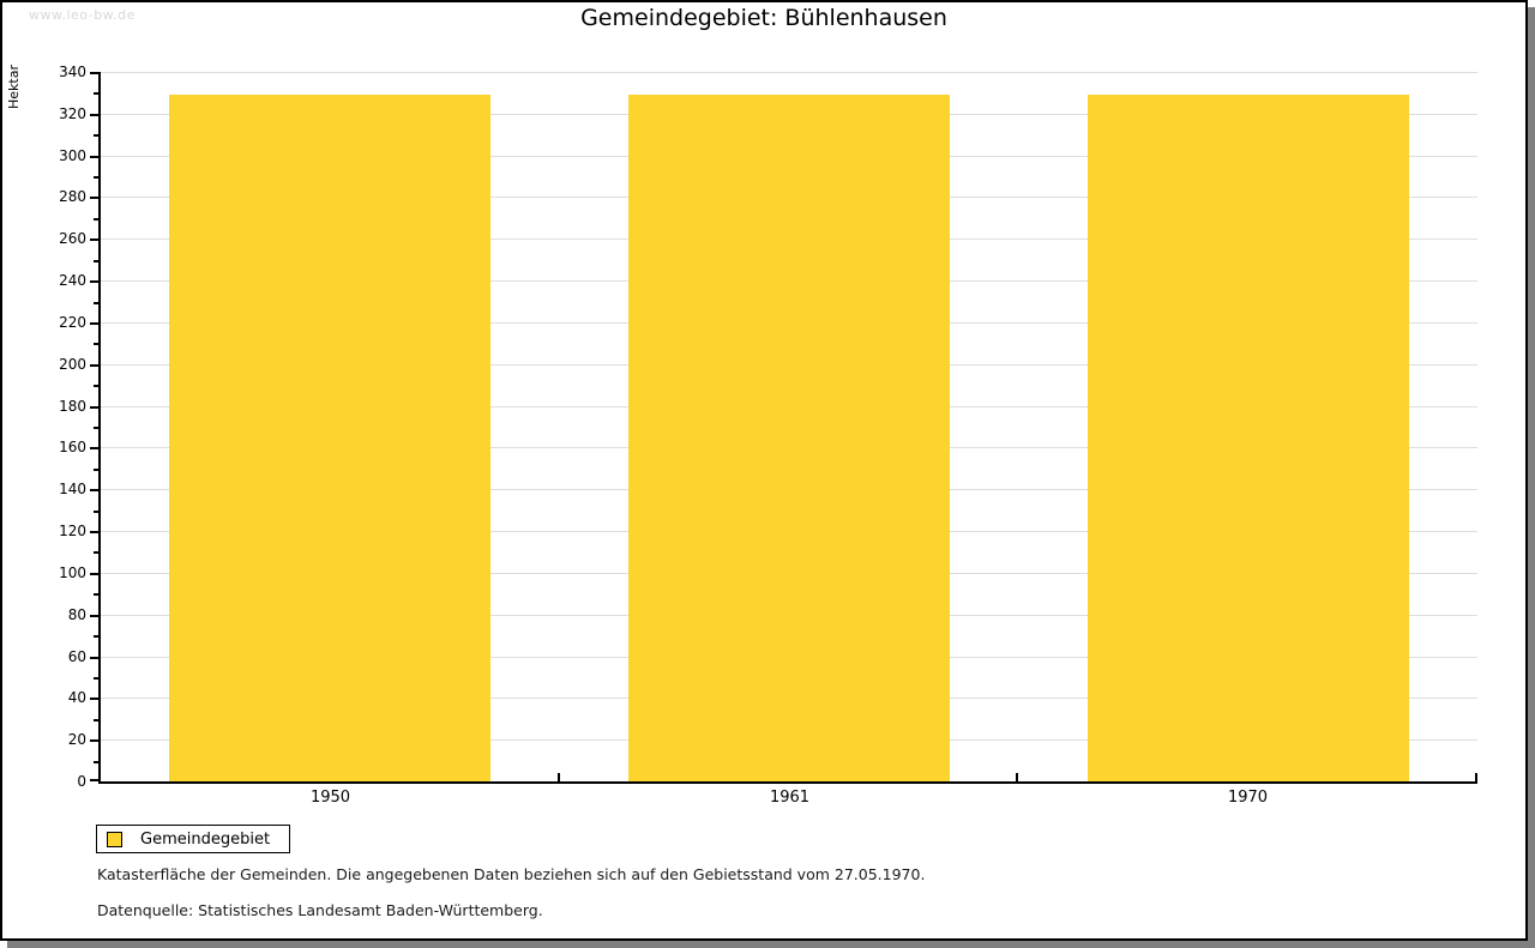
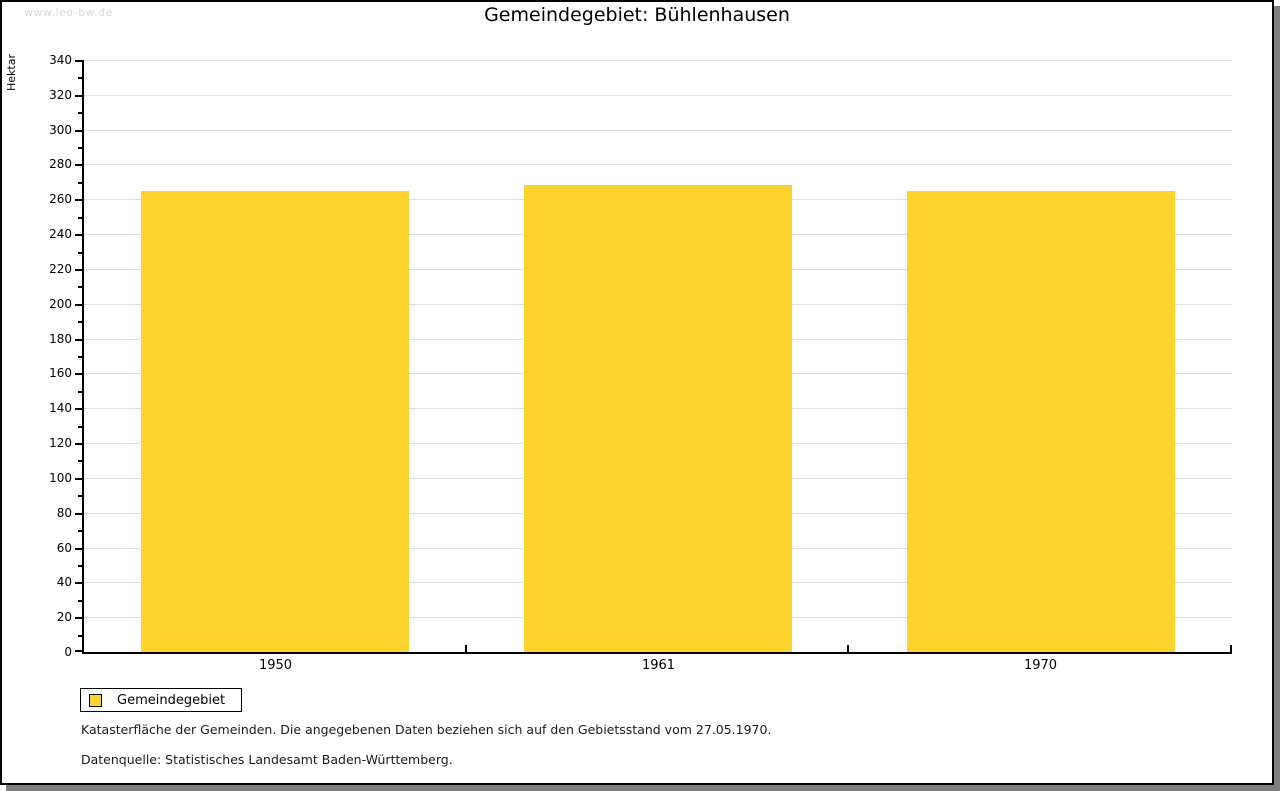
1950: 329 -> 265
1961: 329 -> 268
1970: 329 -> 265
